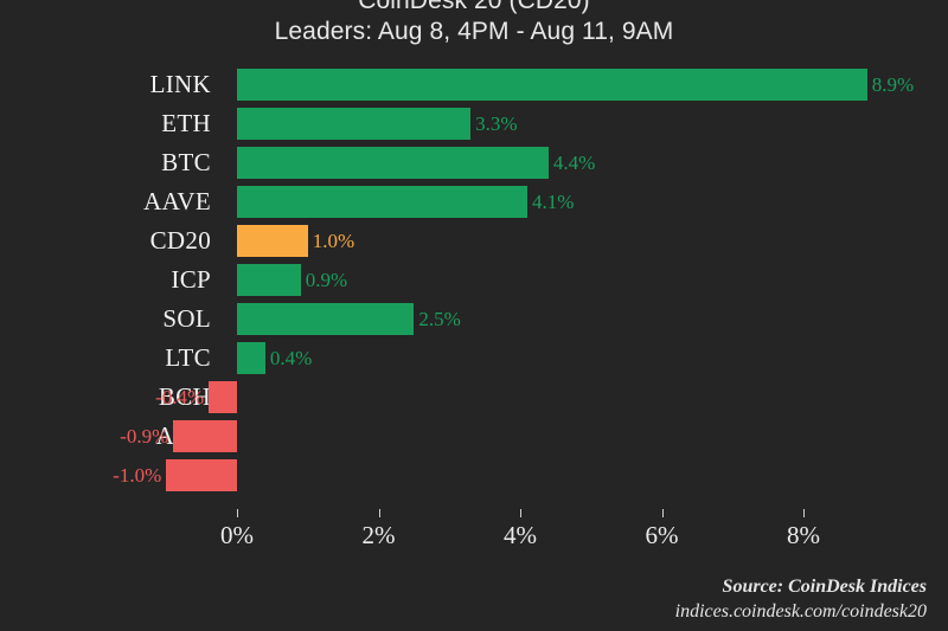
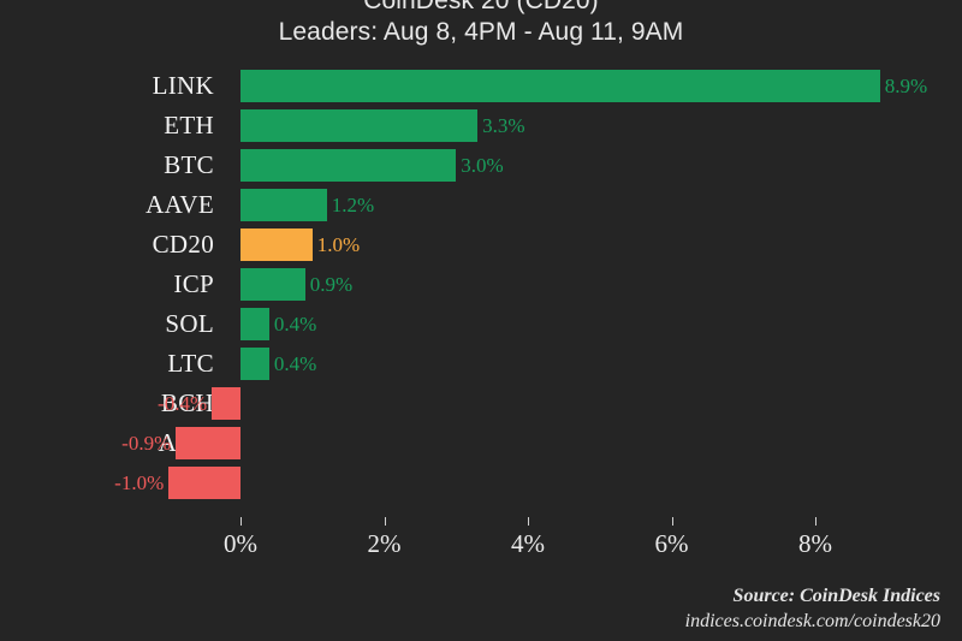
BTC: 4.4% -> 3.0%
AAVE: 4.1% -> 1.2%
SOL: 2.5% -> 0.4%
